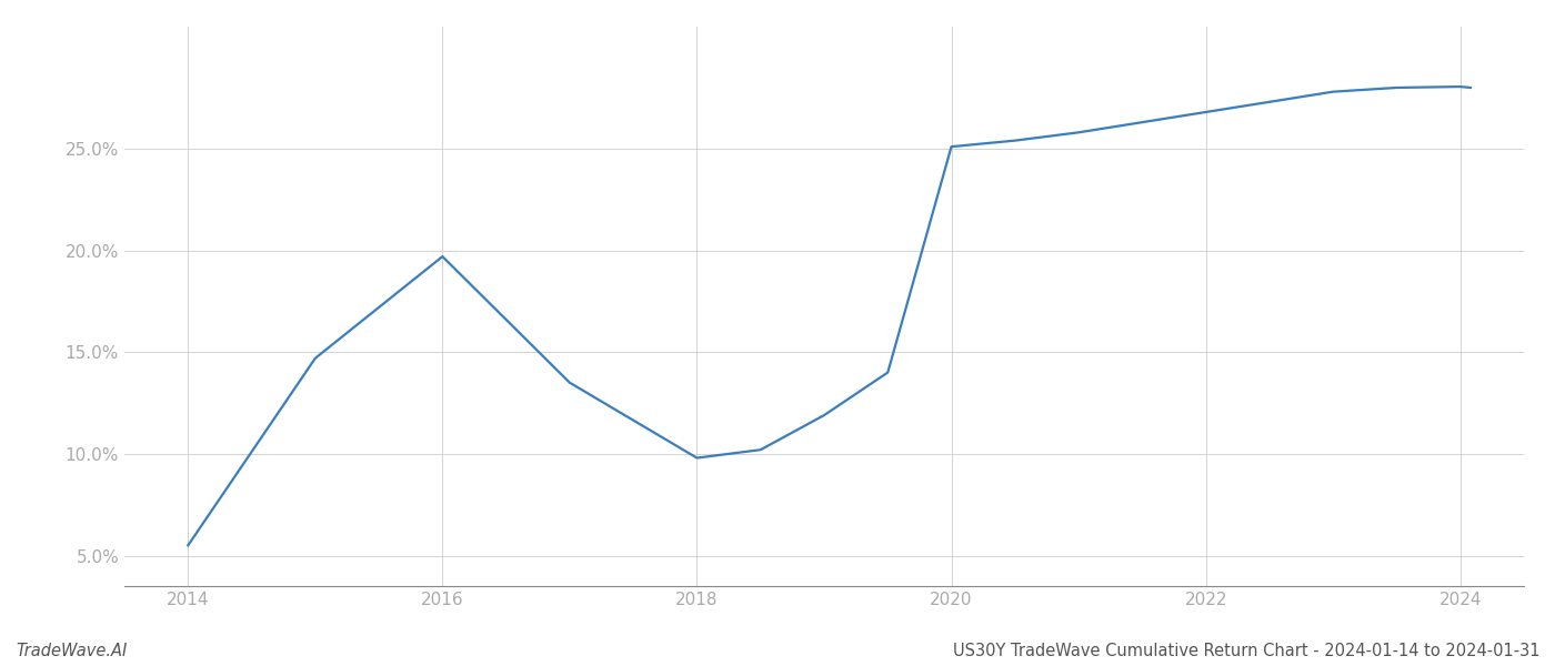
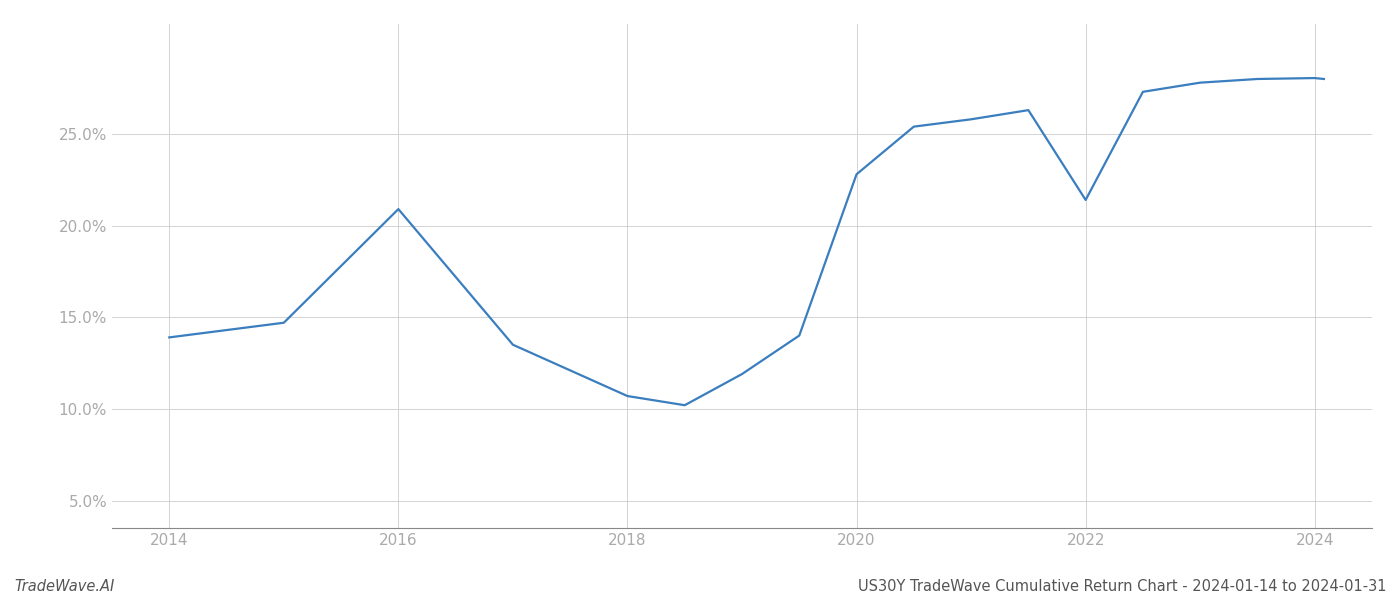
2014: 5.5% -> 13.9%
2016: 19.7% -> 20.9%
2018: 9.8% -> 10.7%
2020: 25.1% -> 22.8%
2022: 26.8% -> 21.4%
